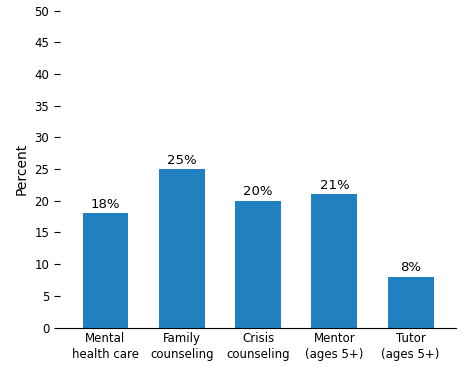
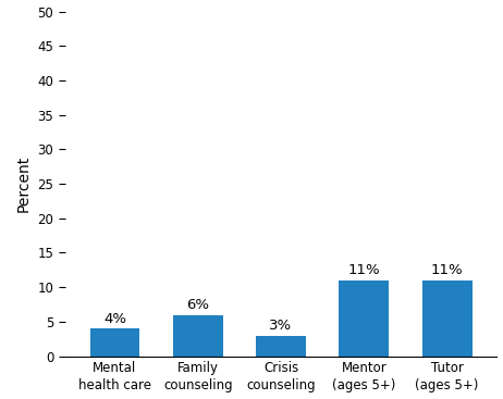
Mental health care: 18% -> 4%
Family counseling: 25% -> 6%
Crisis counseling: 20% -> 3%
Mentor (ages 5+): 21% -> 11%
Tutor (ages 5+): 8% -> 11%
